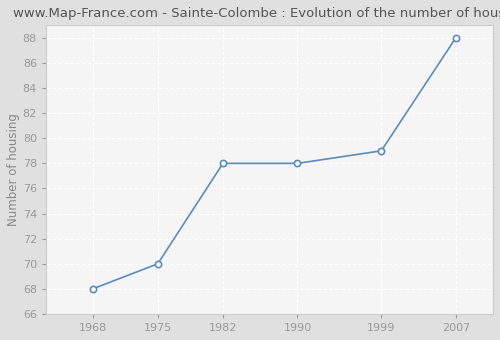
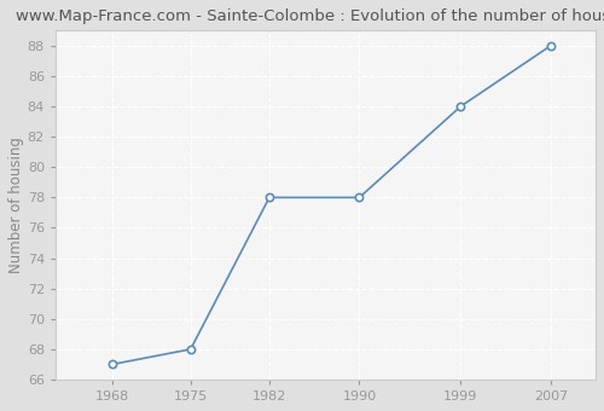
1968: 68 -> 67
1975: 70 -> 68
1999: 79 -> 84
